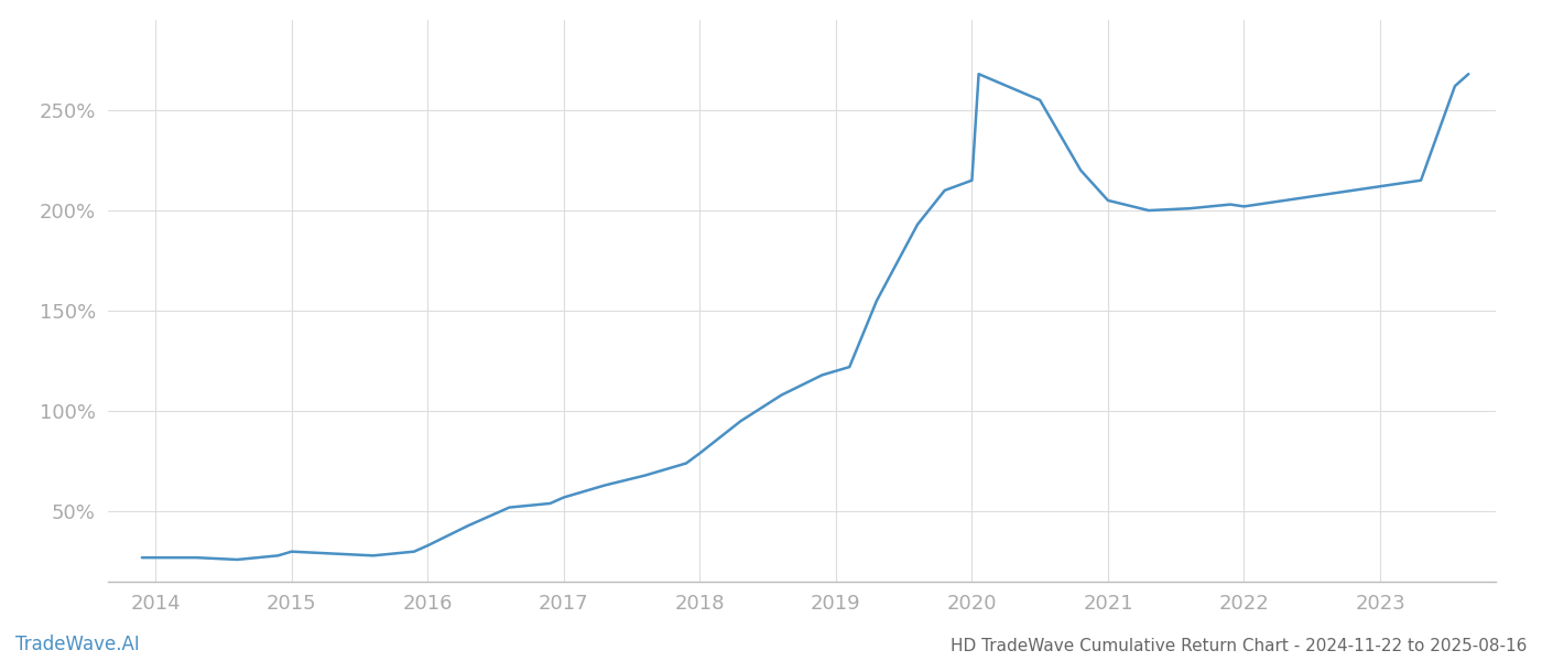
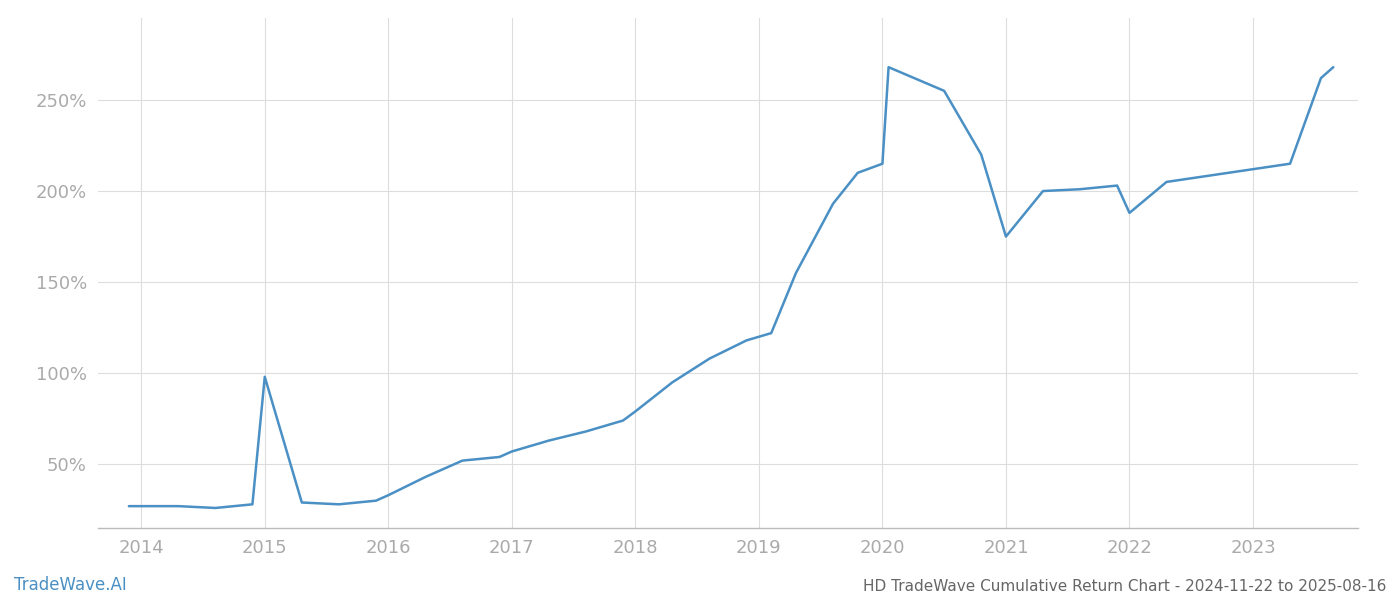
2015: 30% -> 98%
2021: 205% -> 175%
2022: 202% -> 188%
